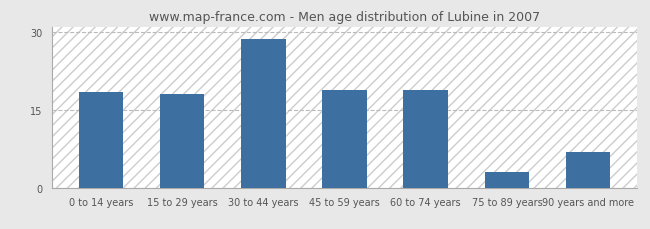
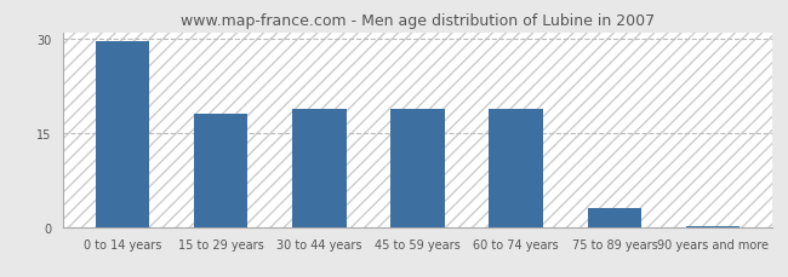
0 to 14 years: 18.4 -> 29.5
30 to 44 years: 28.6 -> 18.8
90 years and more: 6.8 -> 0.2
